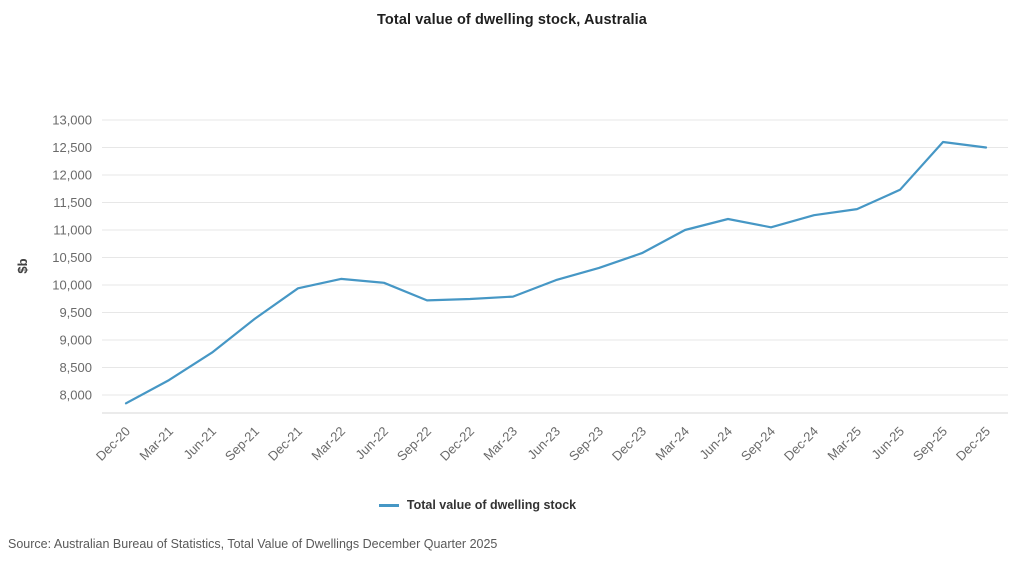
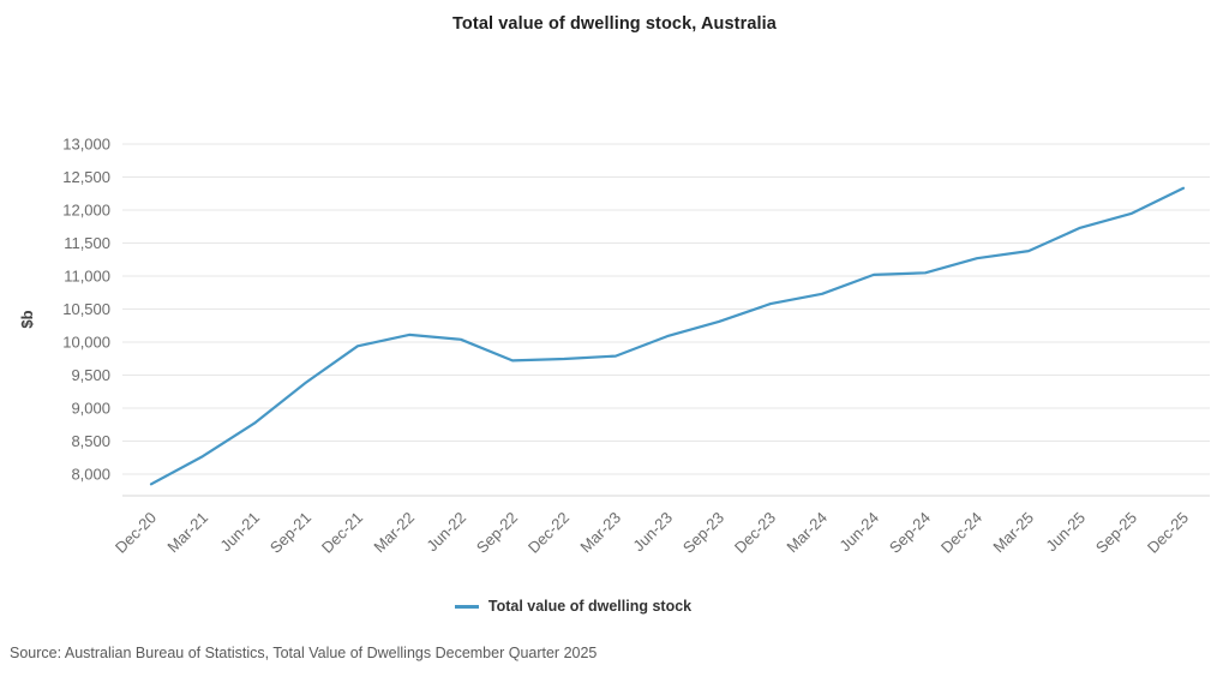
Mar-24: 11000 -> 10700
Jun-24: 11200 -> 11000
Sep-25: 12600 -> 12000
Dec-25: 12500 -> 12300
